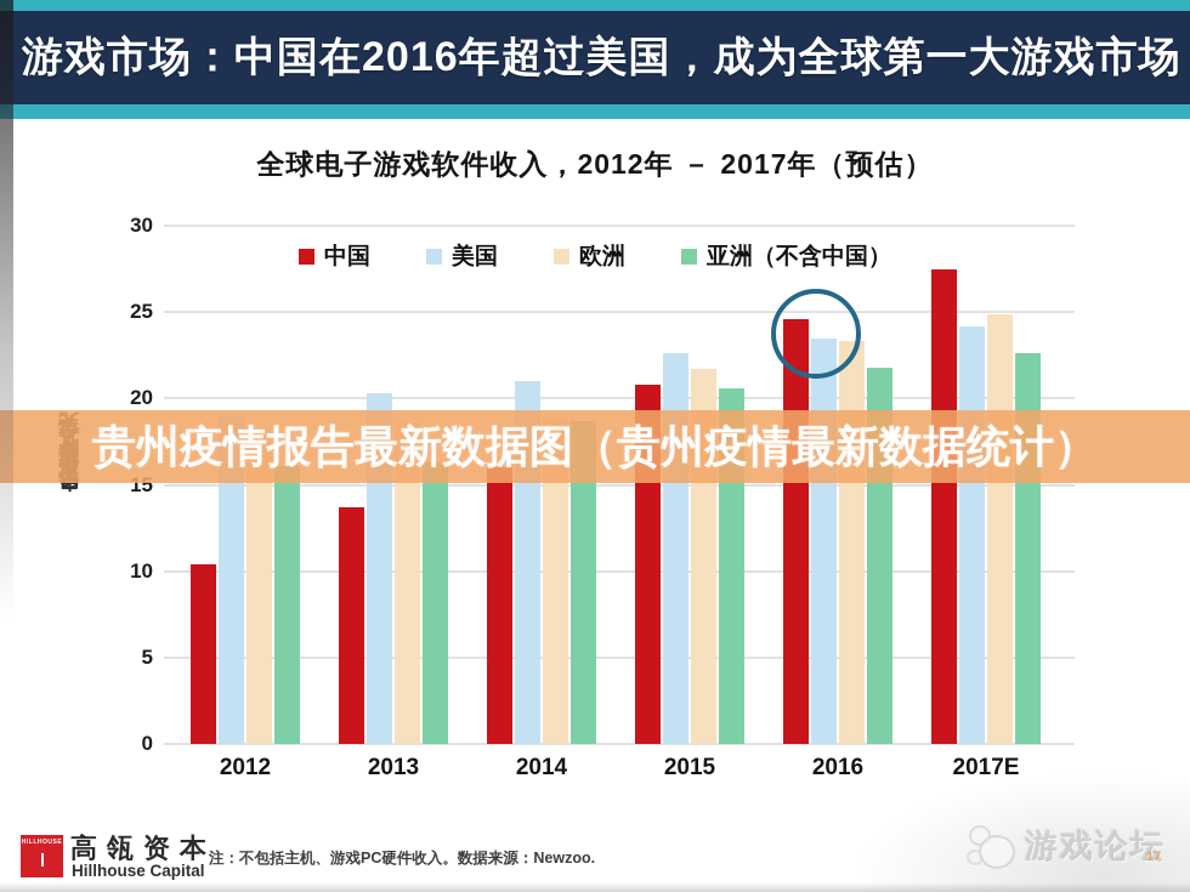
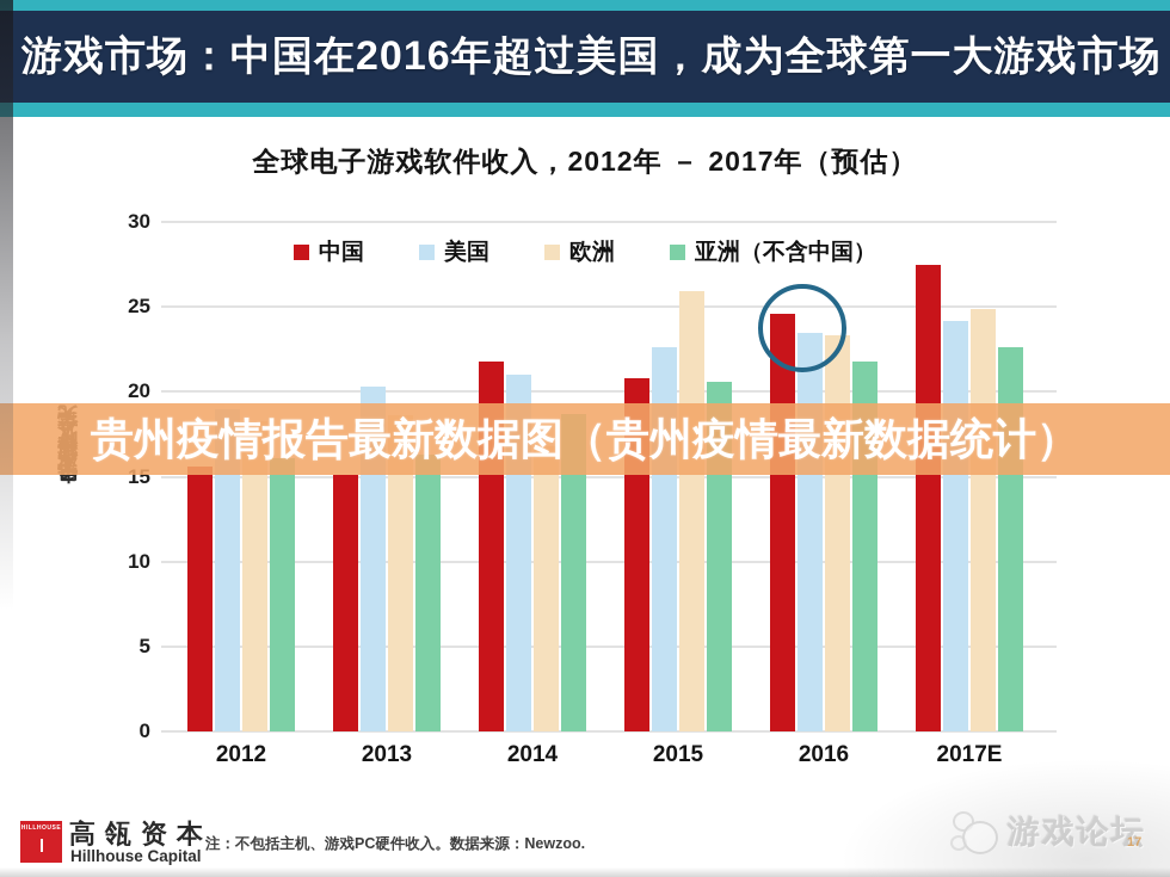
中国/2012: 10.4 -> 15.6
中国/2013: 13.7 -> 15.1
中国/2014: 16.0 -> 21.8
欧洲/2014: 18.9 -> 16.8
欧洲/2015: 21.7 -> 25.9
